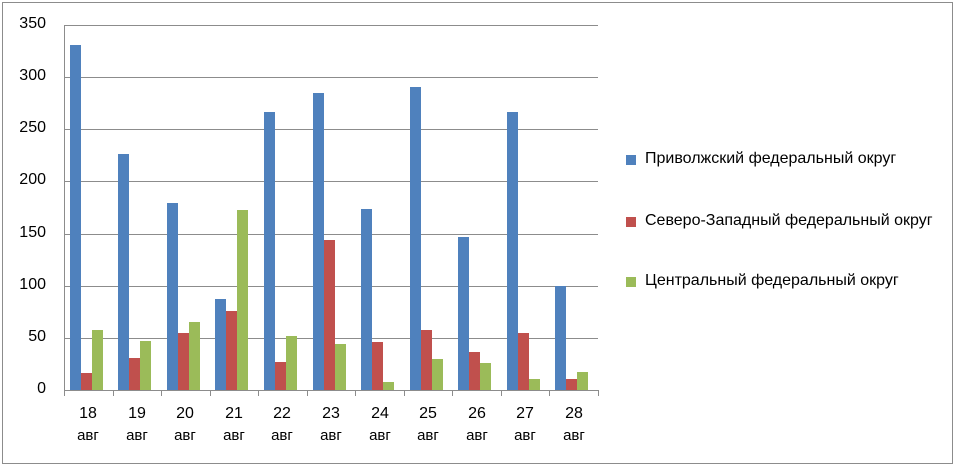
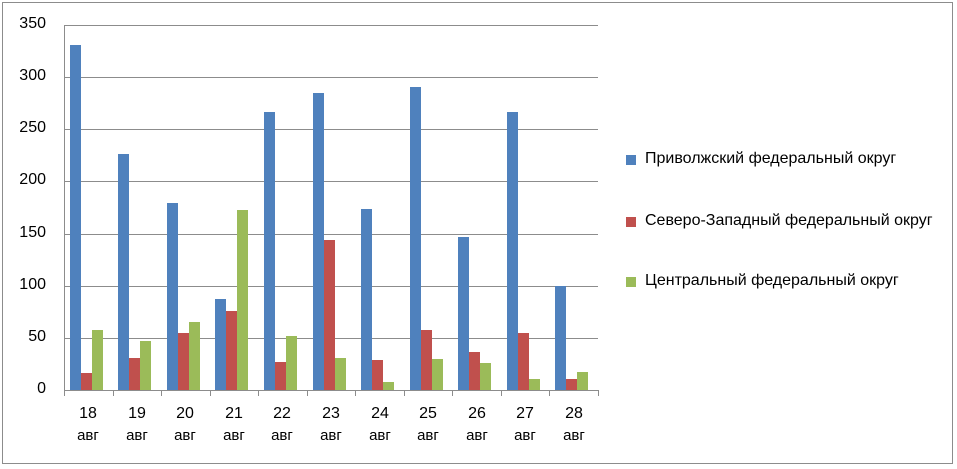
Центральный федеральный округ/23 авг: 44 -> 31
Северо-Западный федеральный округ/24 авг: 46 -> 29
